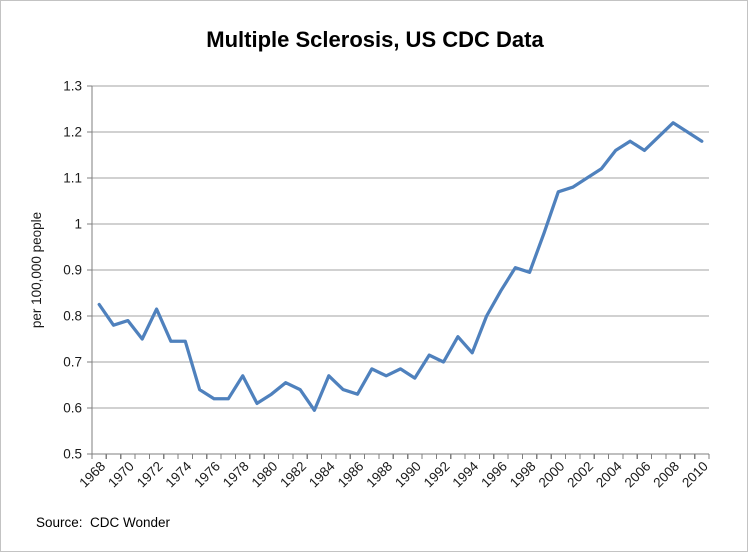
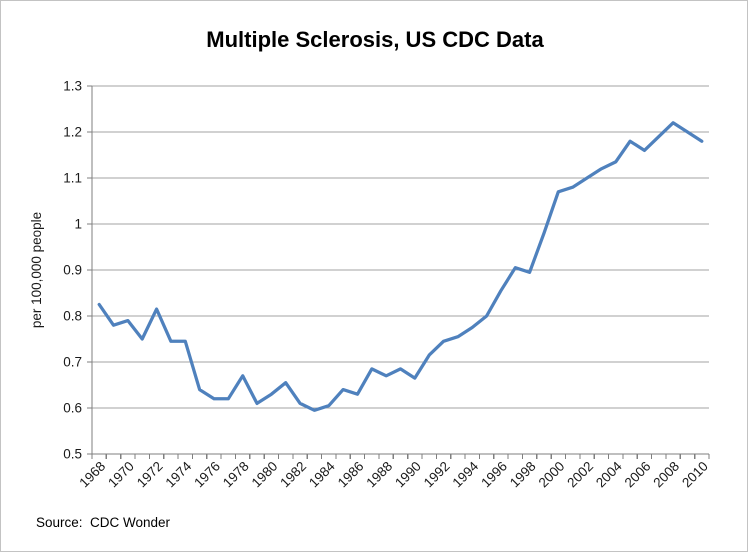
1982: 0.64 -> 0.61
1984: 0.67 -> 0.60
1992: 0.70 -> 0.74
1994: 0.72 -> 0.78
2004: 1.16 -> 1.14
